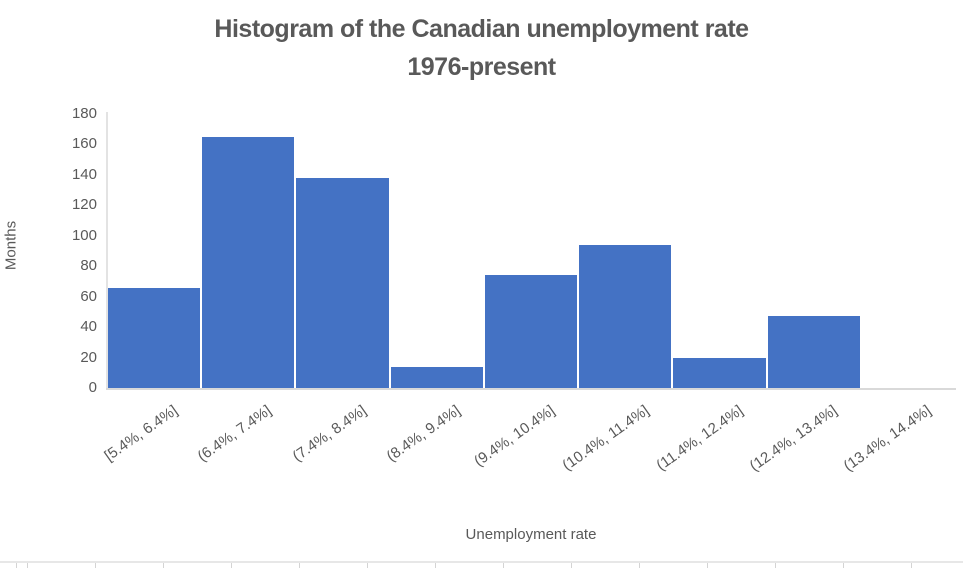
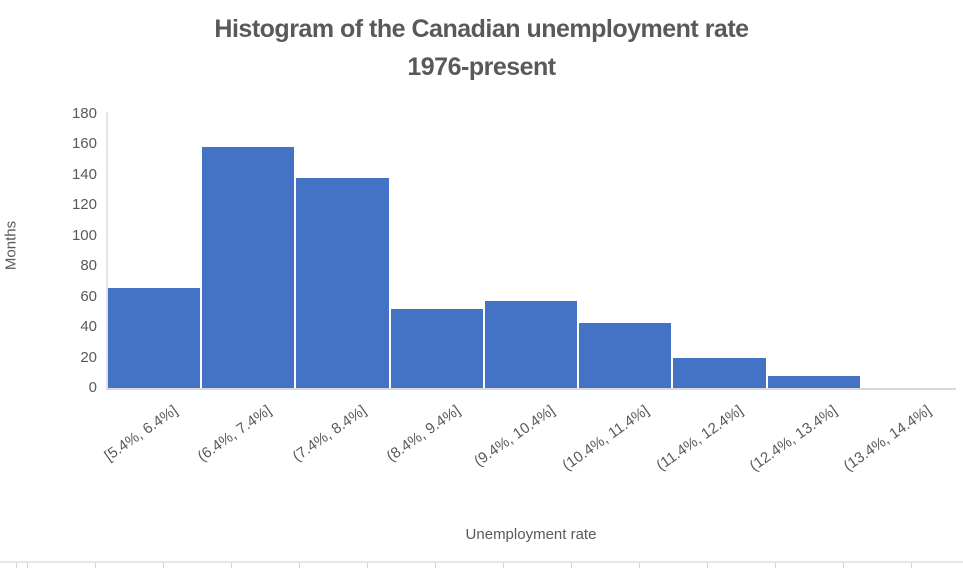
(6.4%, 7.4%]: 165 -> 158
(8.4%, 9.4%]: 14 -> 52
(9.4%, 10.4%]: 74 -> 57
(10.4%, 11.4%]: 94 -> 43
(12.4%, 13.4%]: 47 -> 8
